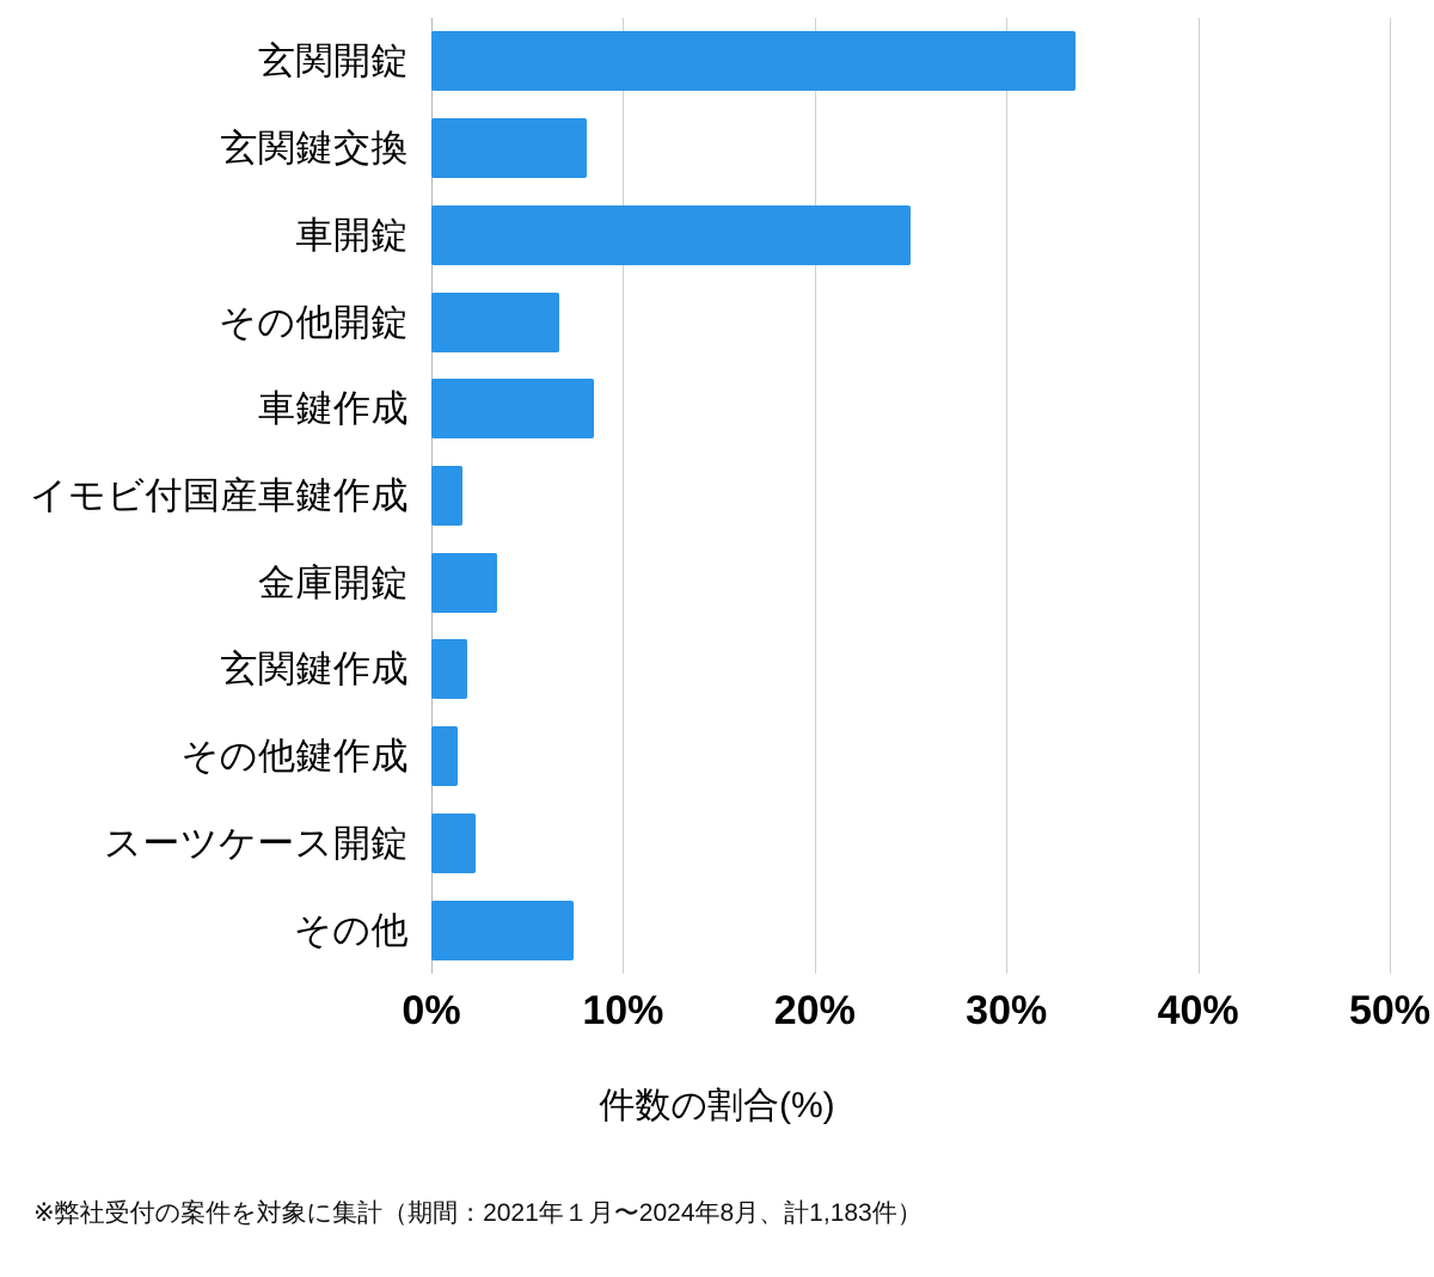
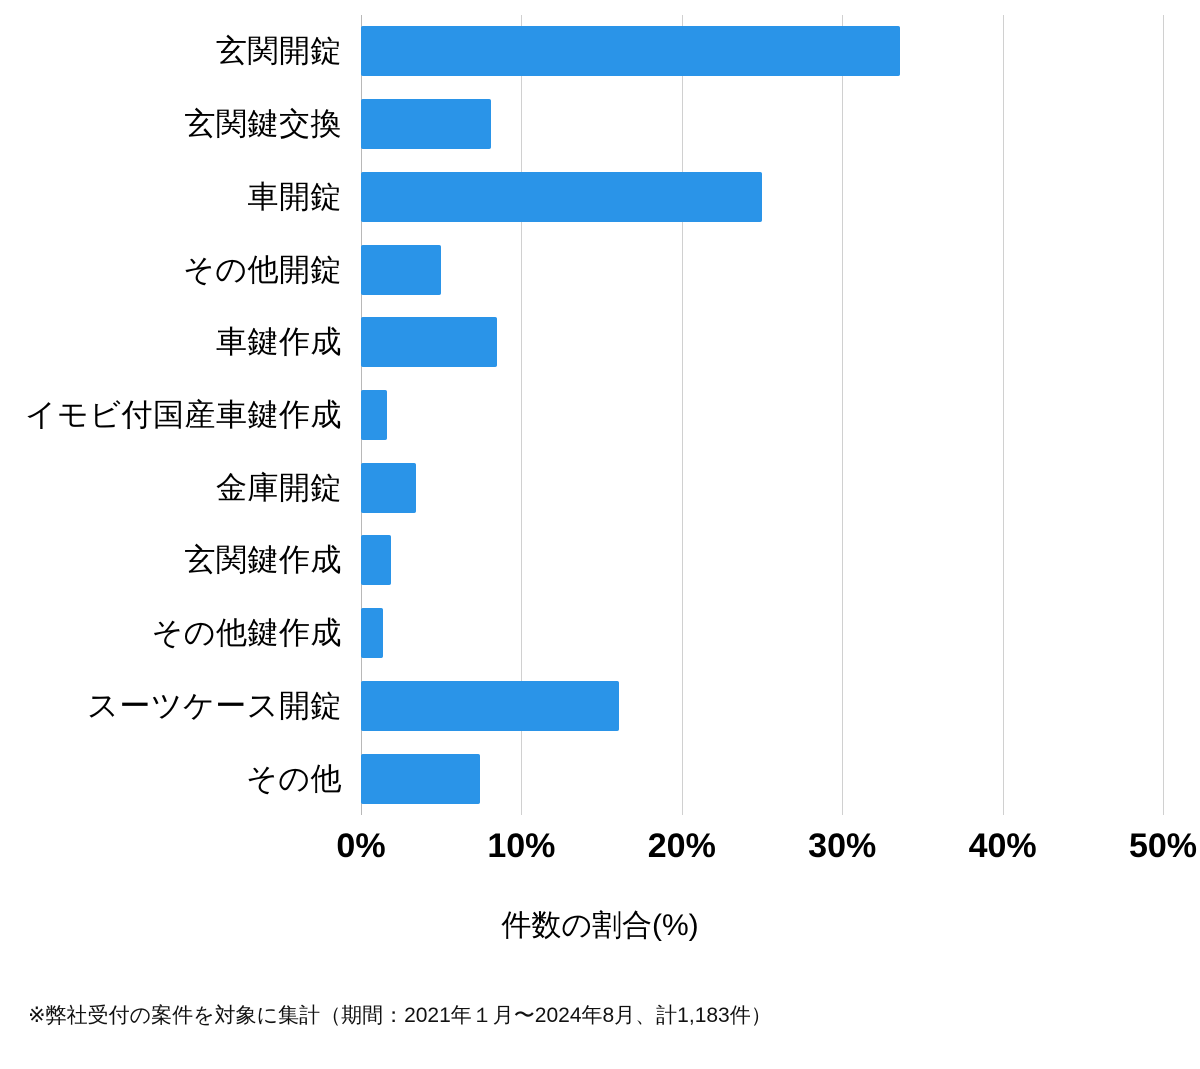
その他開錠: 6.7% -> 5.0%
スーツケース開錠: 2.3% -> 16.1%
